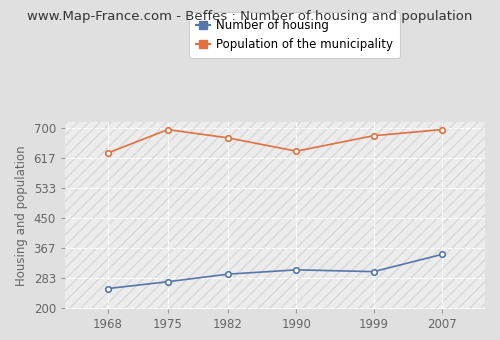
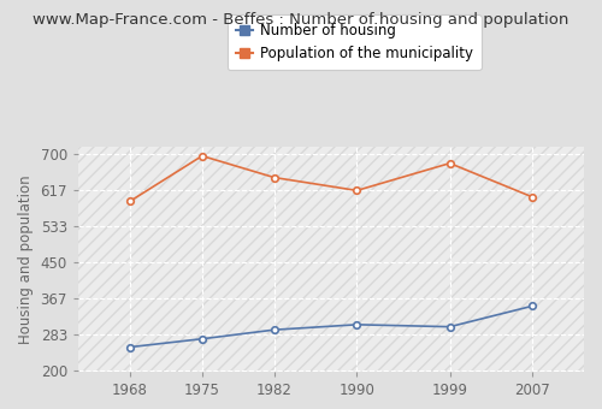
Population of the municipality/1968: 630 -> 590
Population of the municipality/1982: 672 -> 645
Population of the municipality/1990: 635 -> 615
Population of the municipality/2007: 695 -> 600
